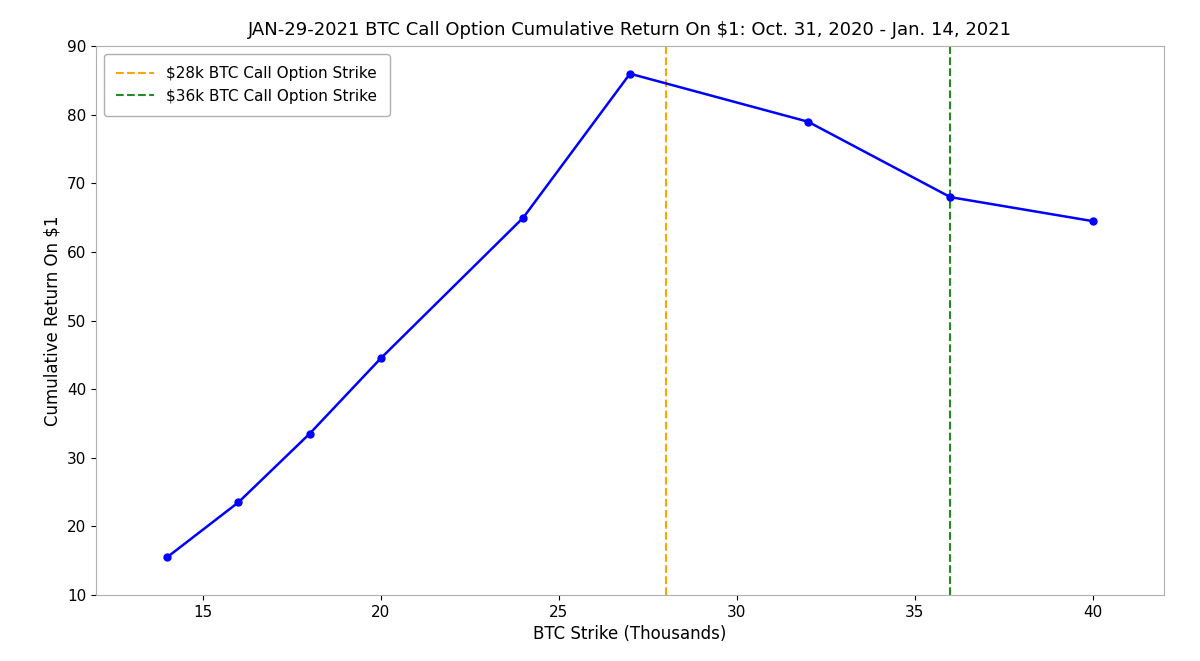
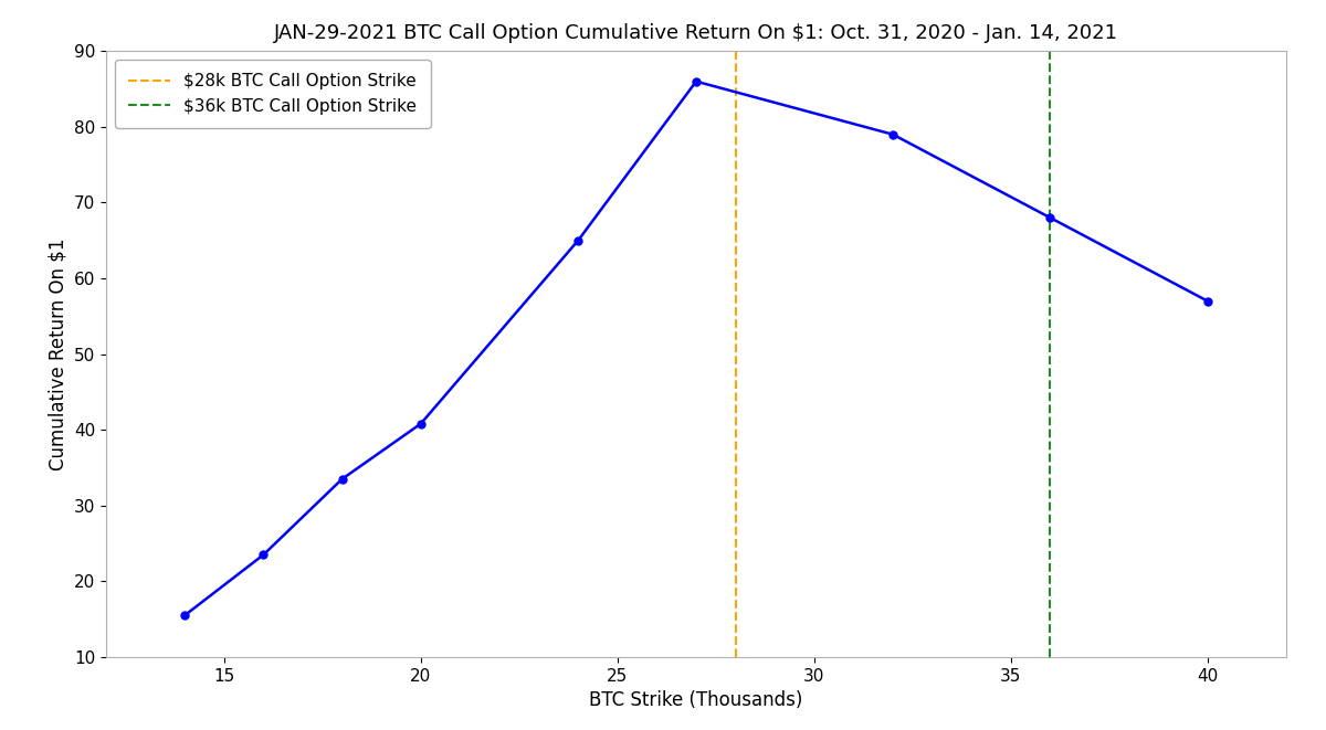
20: 44.5 -> 40.8
40: 64.5 -> 57.0
